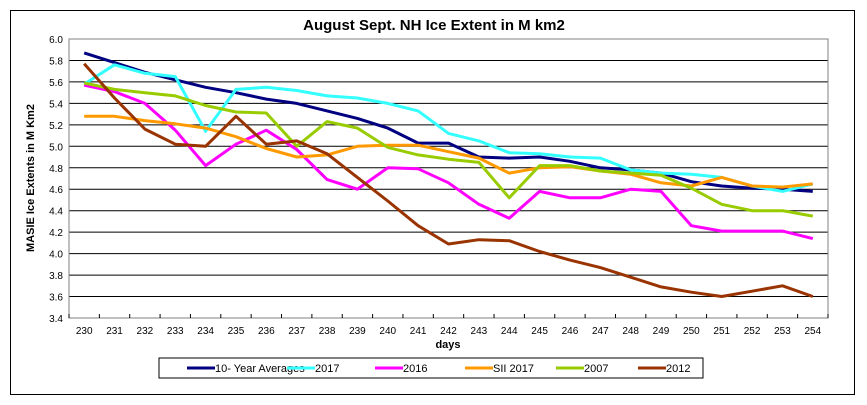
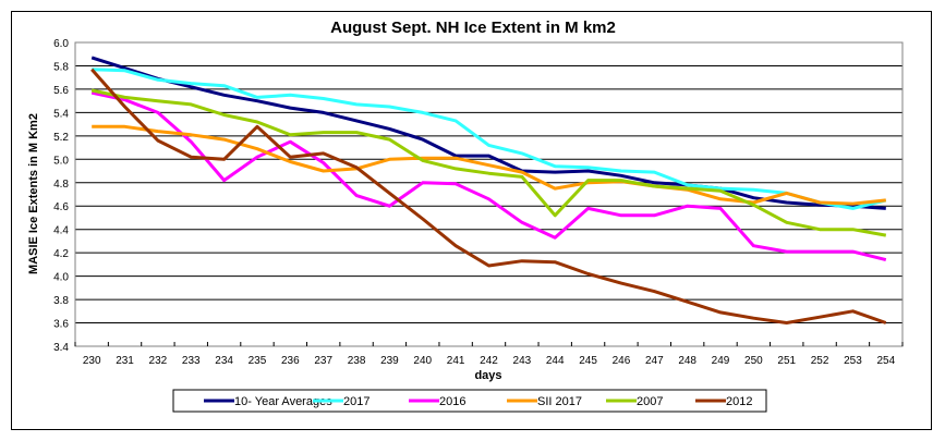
2017/230: 5.58 -> 5.77
2017/234: 5.14 -> 5.63
2007/236: 5.31 -> 5.21
2007/237: 5.00 -> 5.23
